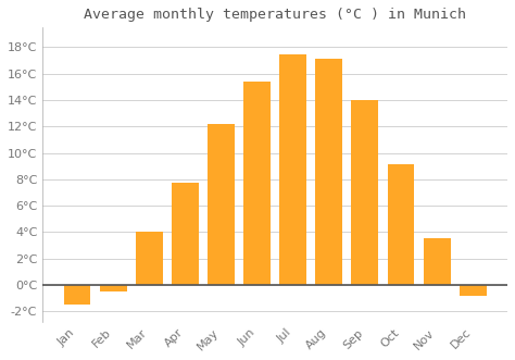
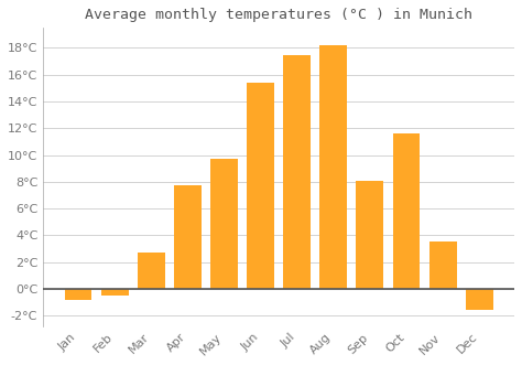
Jan: -1.5°C -> -0.8°C
Mar: 4.0°C -> 2.7°C
May: 12.2°C -> 9.7°C
Aug: 17.1°C -> 18.2°C
Sep: 14.0°C -> 8.1°C
Oct: 9.1°C -> 11.6°C
Dec: -0.8°C -> -1.6°C
